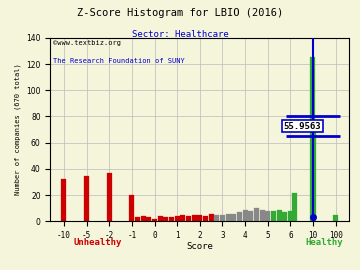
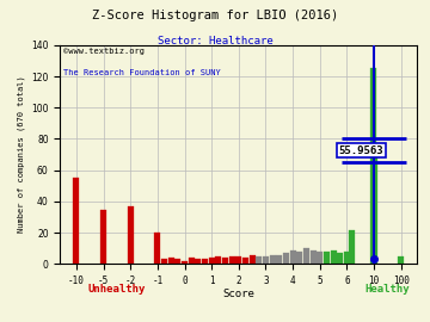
-10: 32 -> 55
